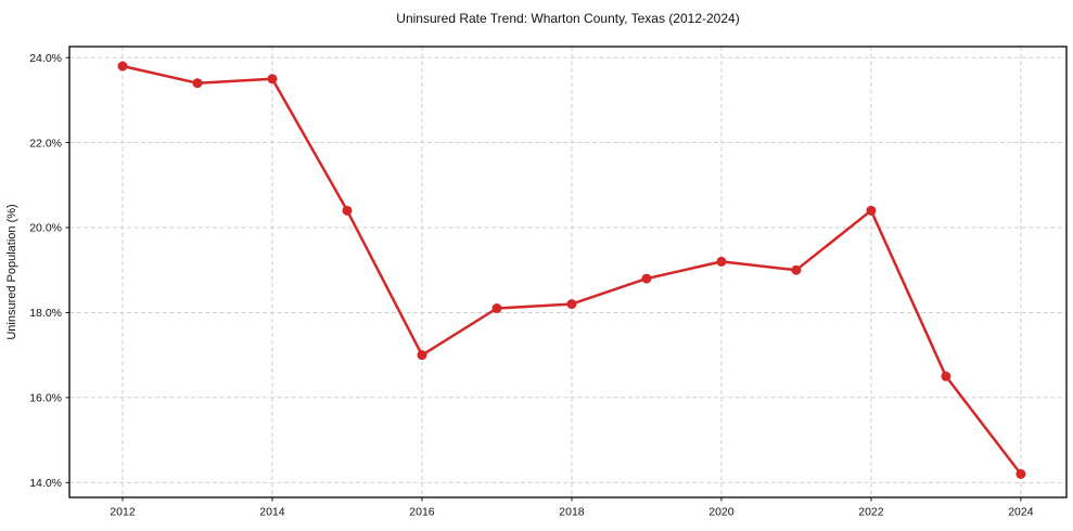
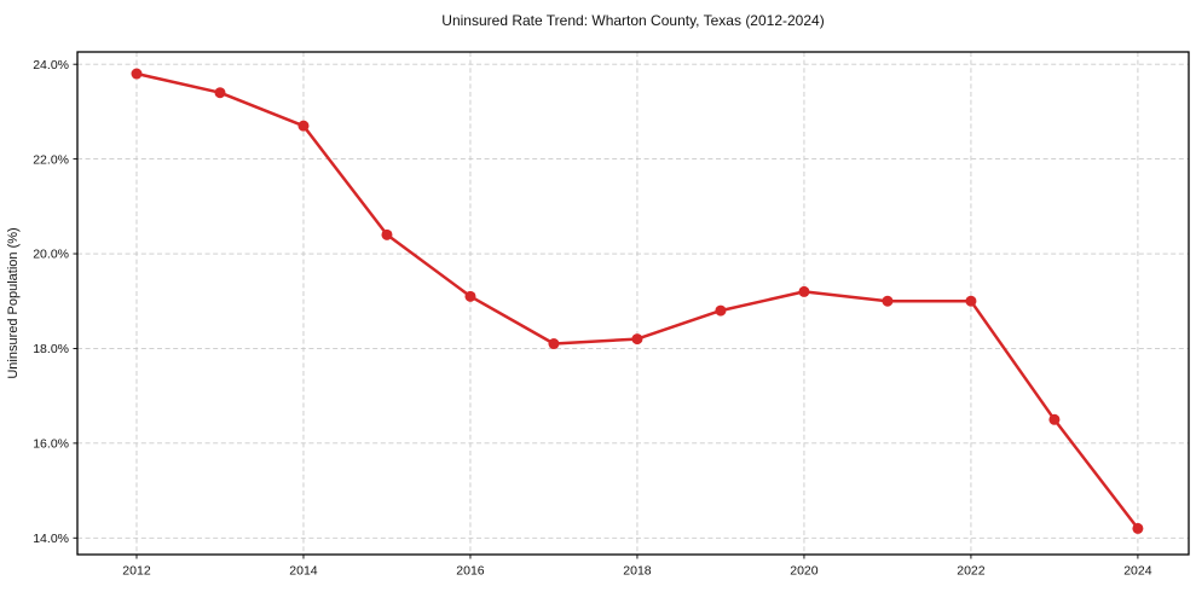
2014: 23.5% -> 22.7%
2016: 17.0% -> 19.1%
2022: 20.4% -> 19.0%
